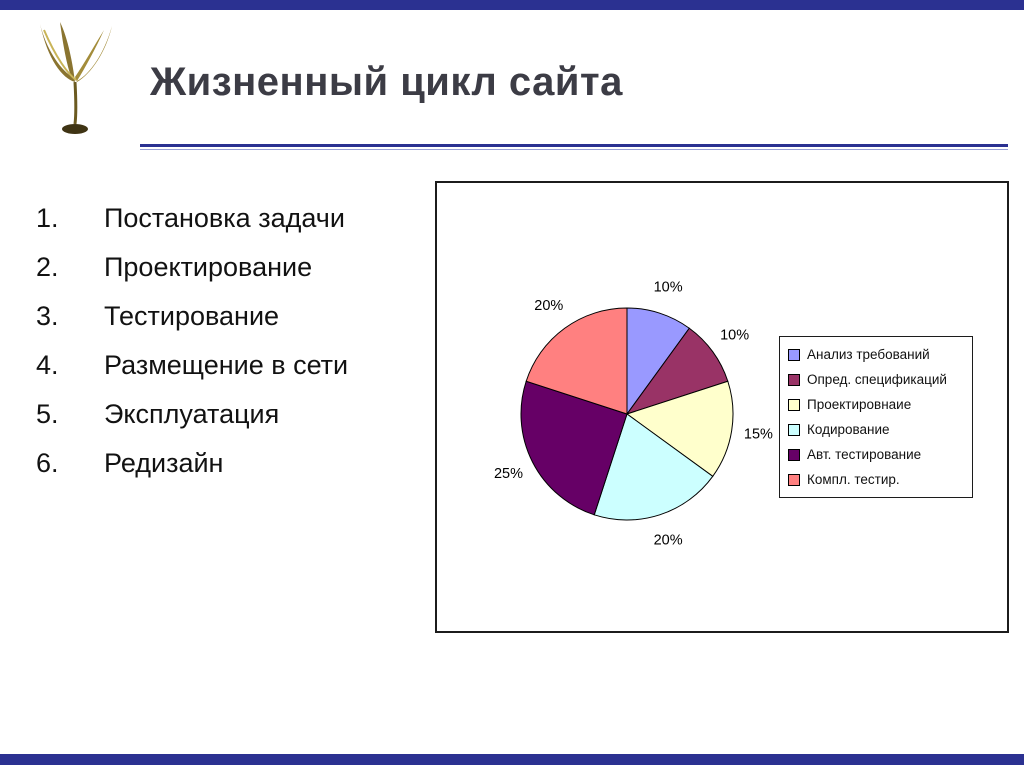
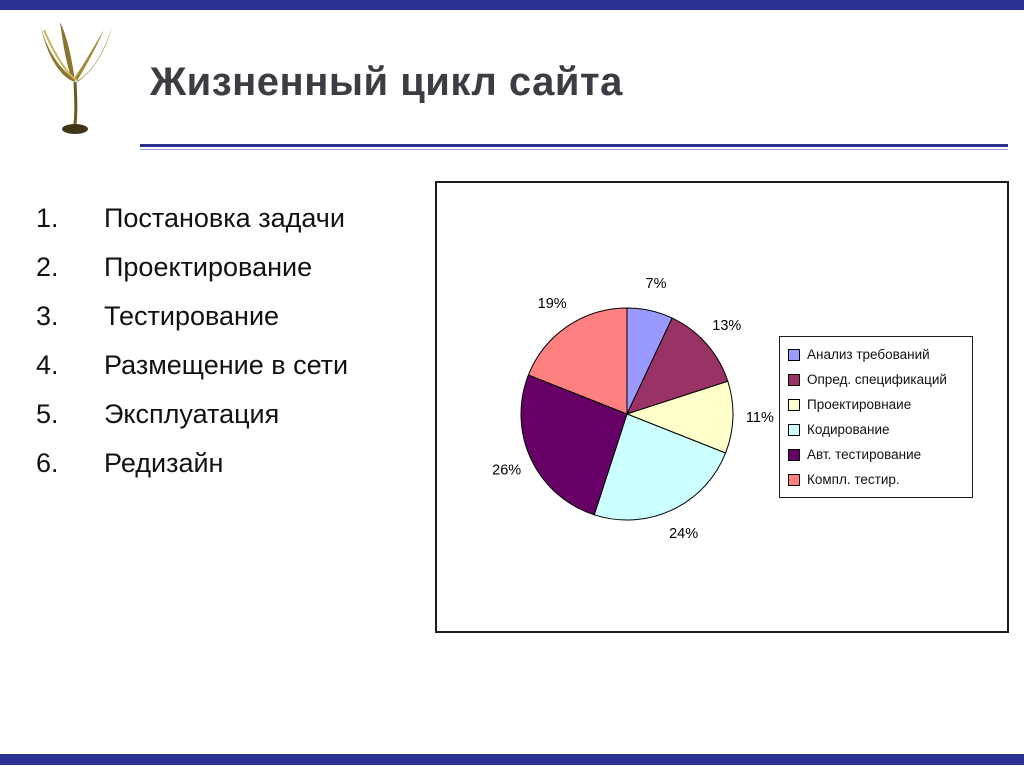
Анализ требований: 10% -> 7%
Опред. спецификаций: 10% -> 13%
Проектировнаие: 15% -> 11%
Кодирование: 20% -> 24%
Авт. тестирование: 25% -> 26%
Компл. тестир.: 20% -> 19%
